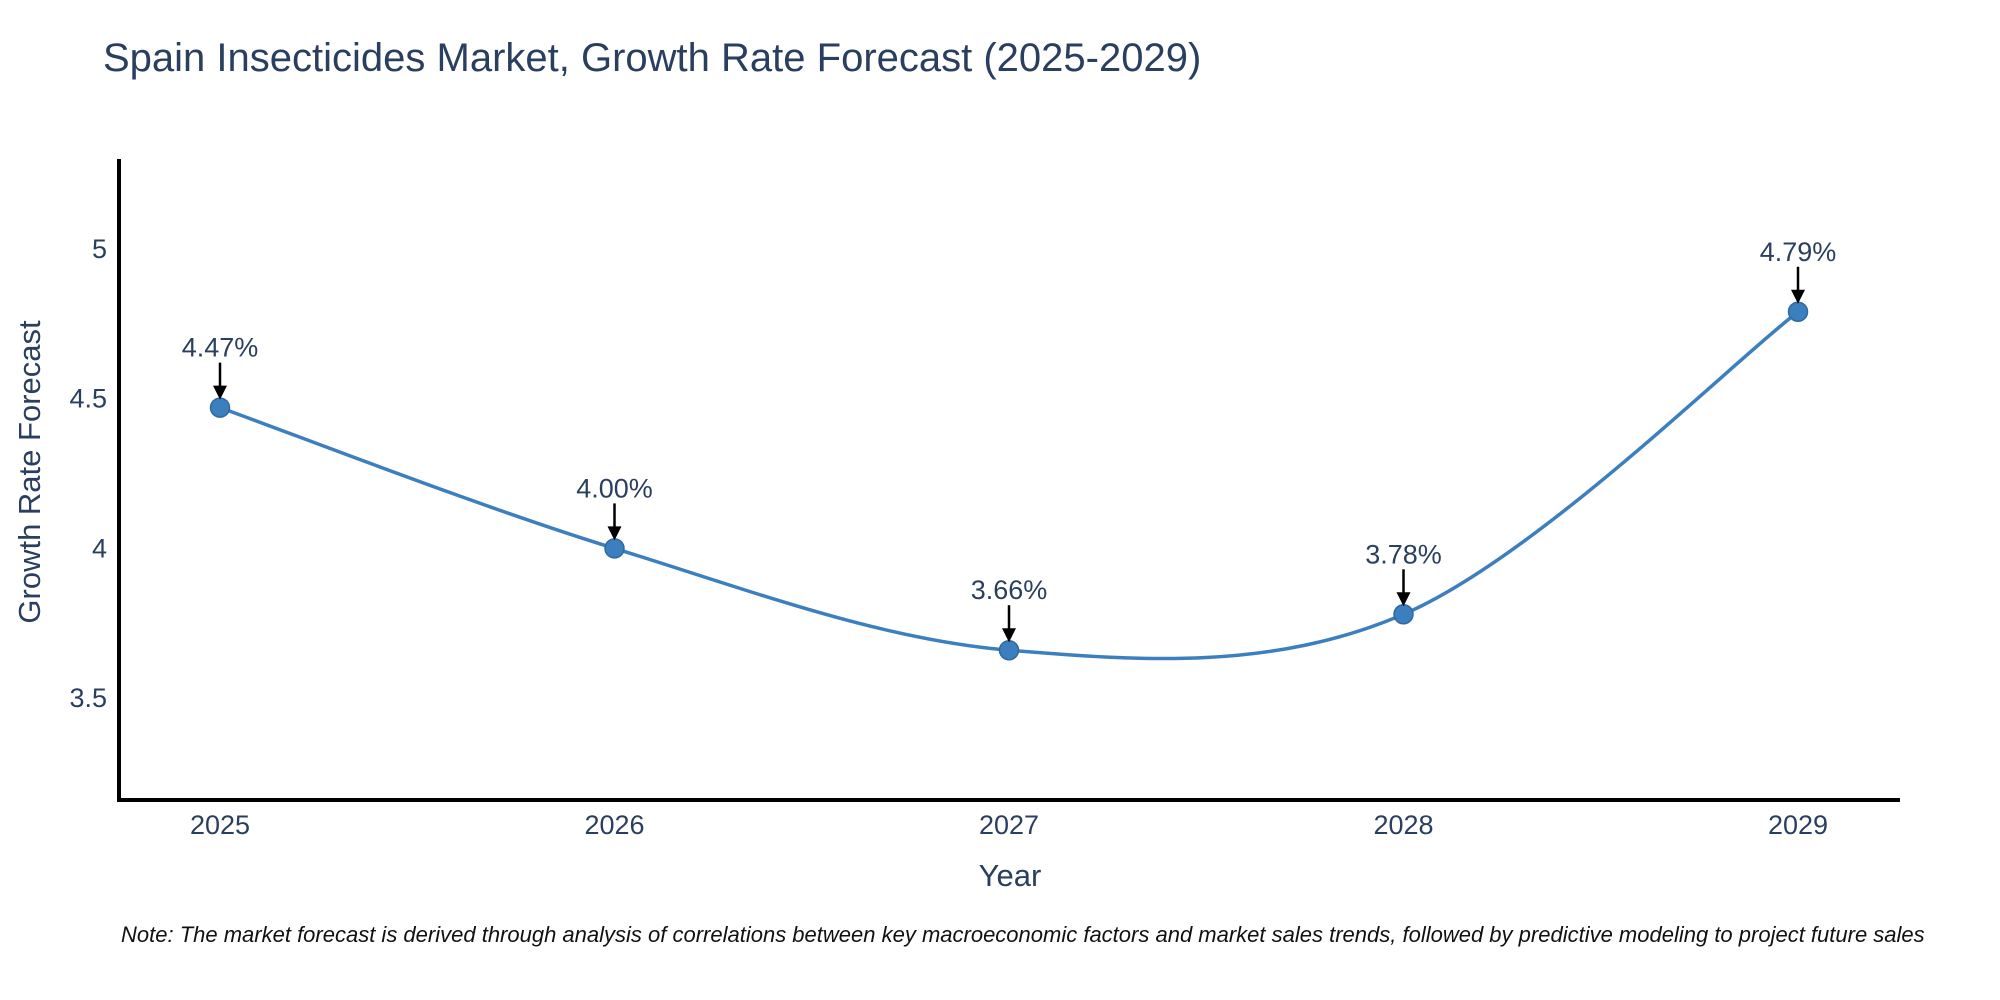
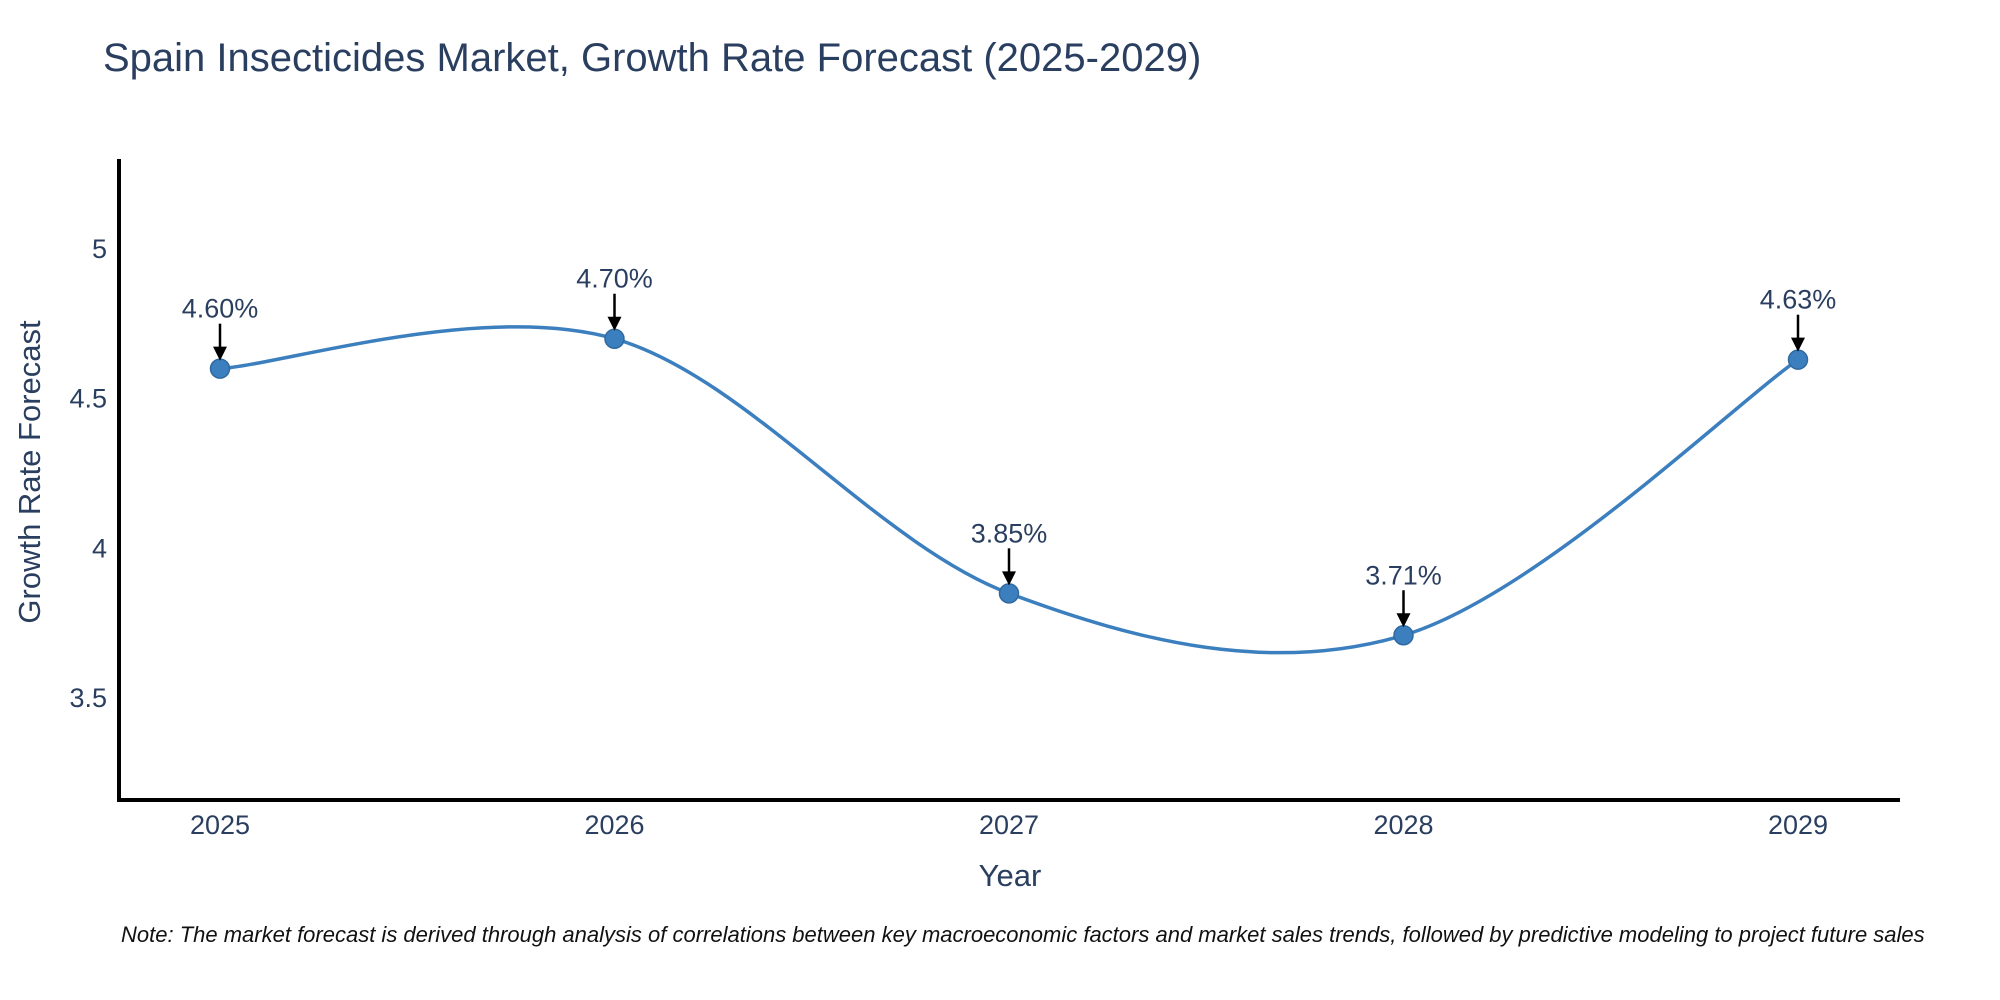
2025: 4.47% -> 4.60%
2026: 4.00% -> 4.70%
2027: 3.66% -> 3.85%
2028: 3.78% -> 3.71%
2029: 4.79% -> 4.63%
